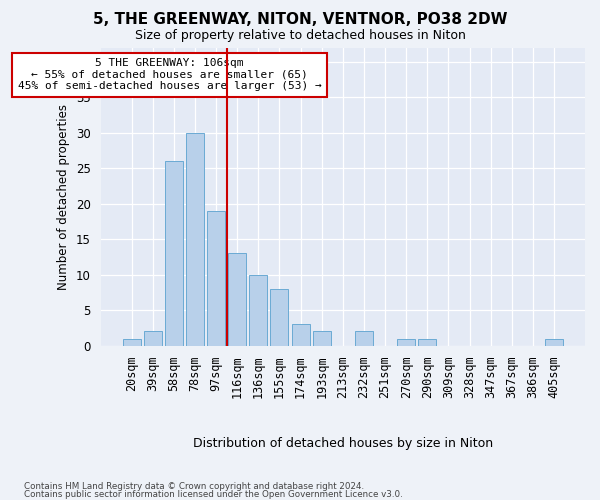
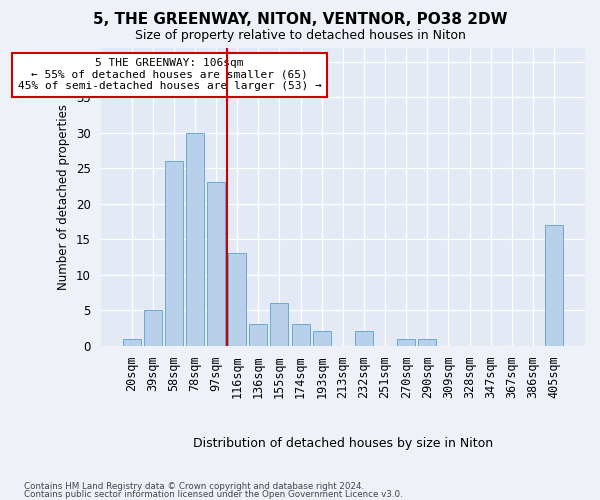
39sqm: 2 -> 5
97sqm: 19 -> 23
136sqm: 10 -> 3
155sqm: 8 -> 6
405sqm: 1 -> 17
